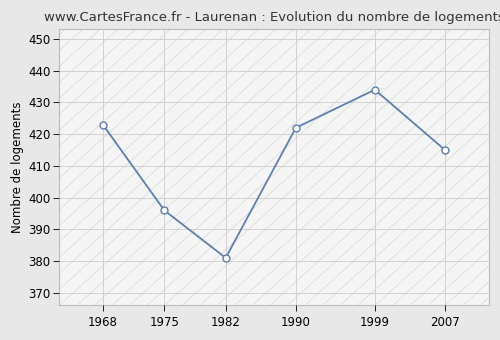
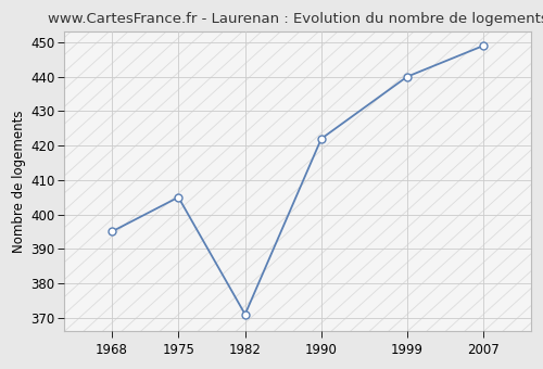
1968: 423 -> 395
1975: 396 -> 405
1982: 381 -> 371
1999: 434 -> 440
2007: 415 -> 449
